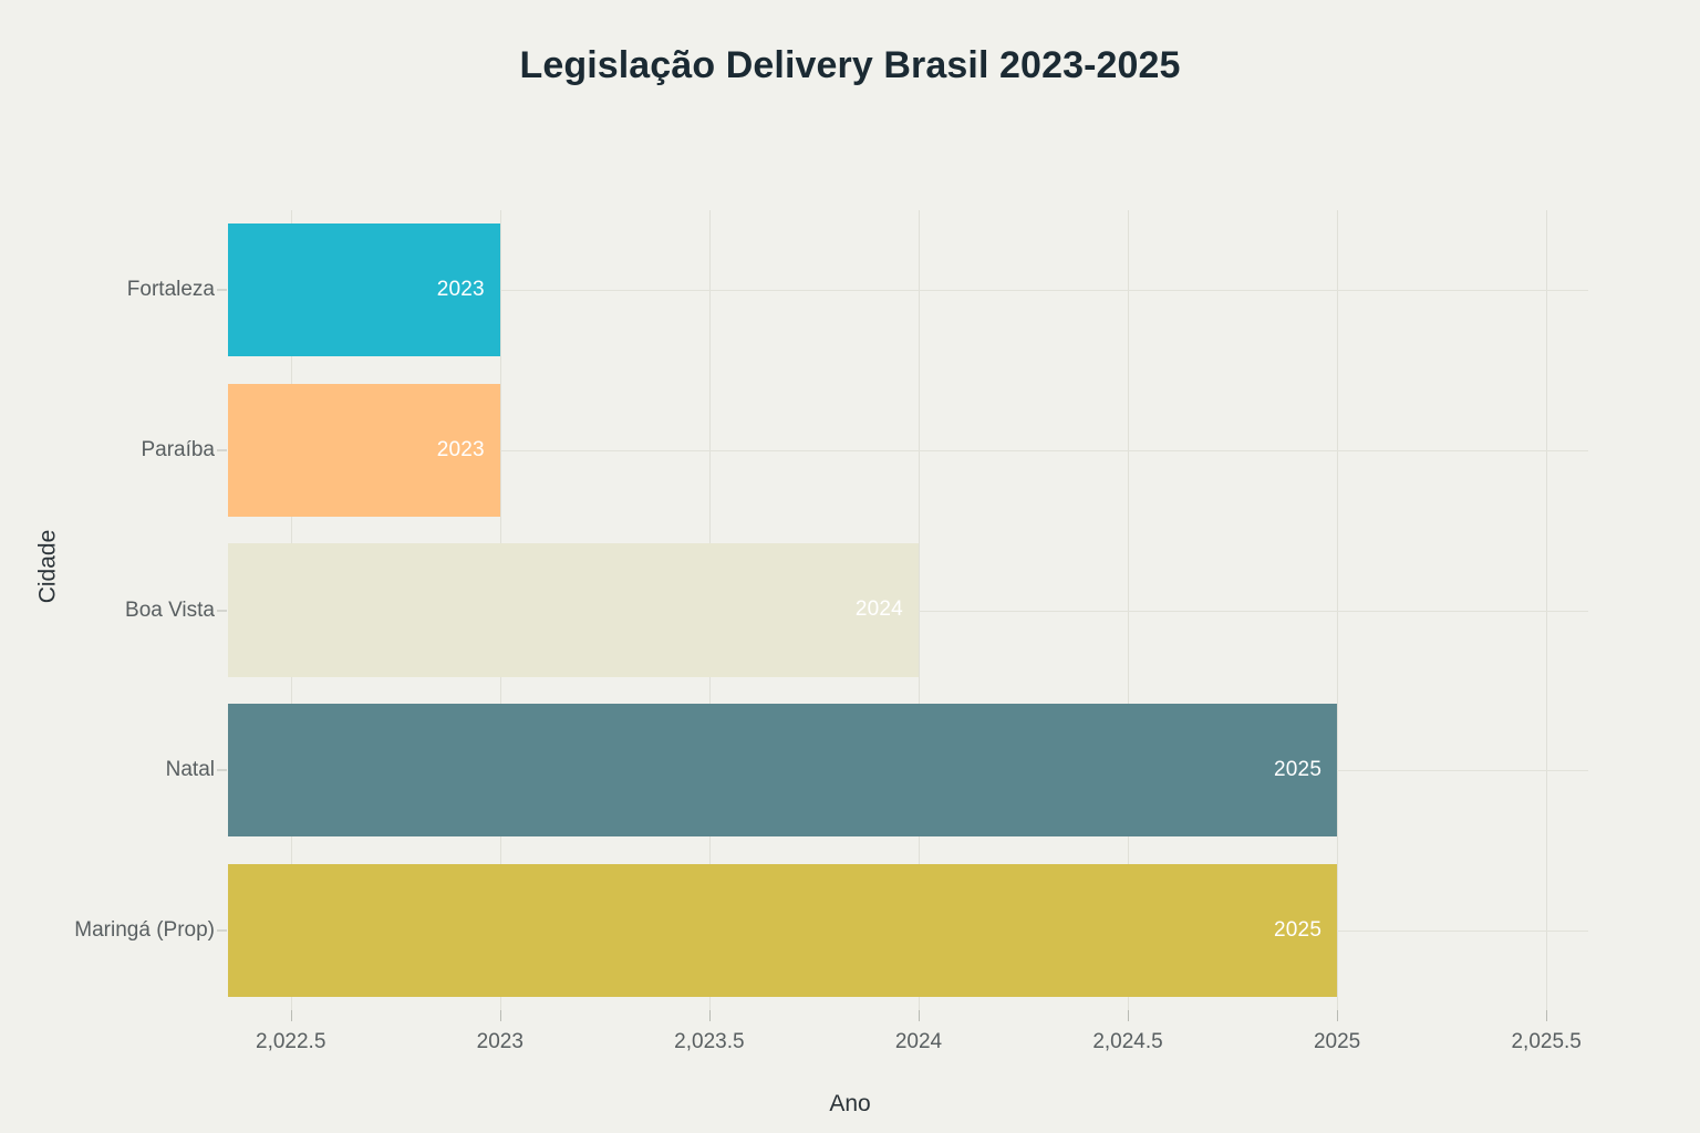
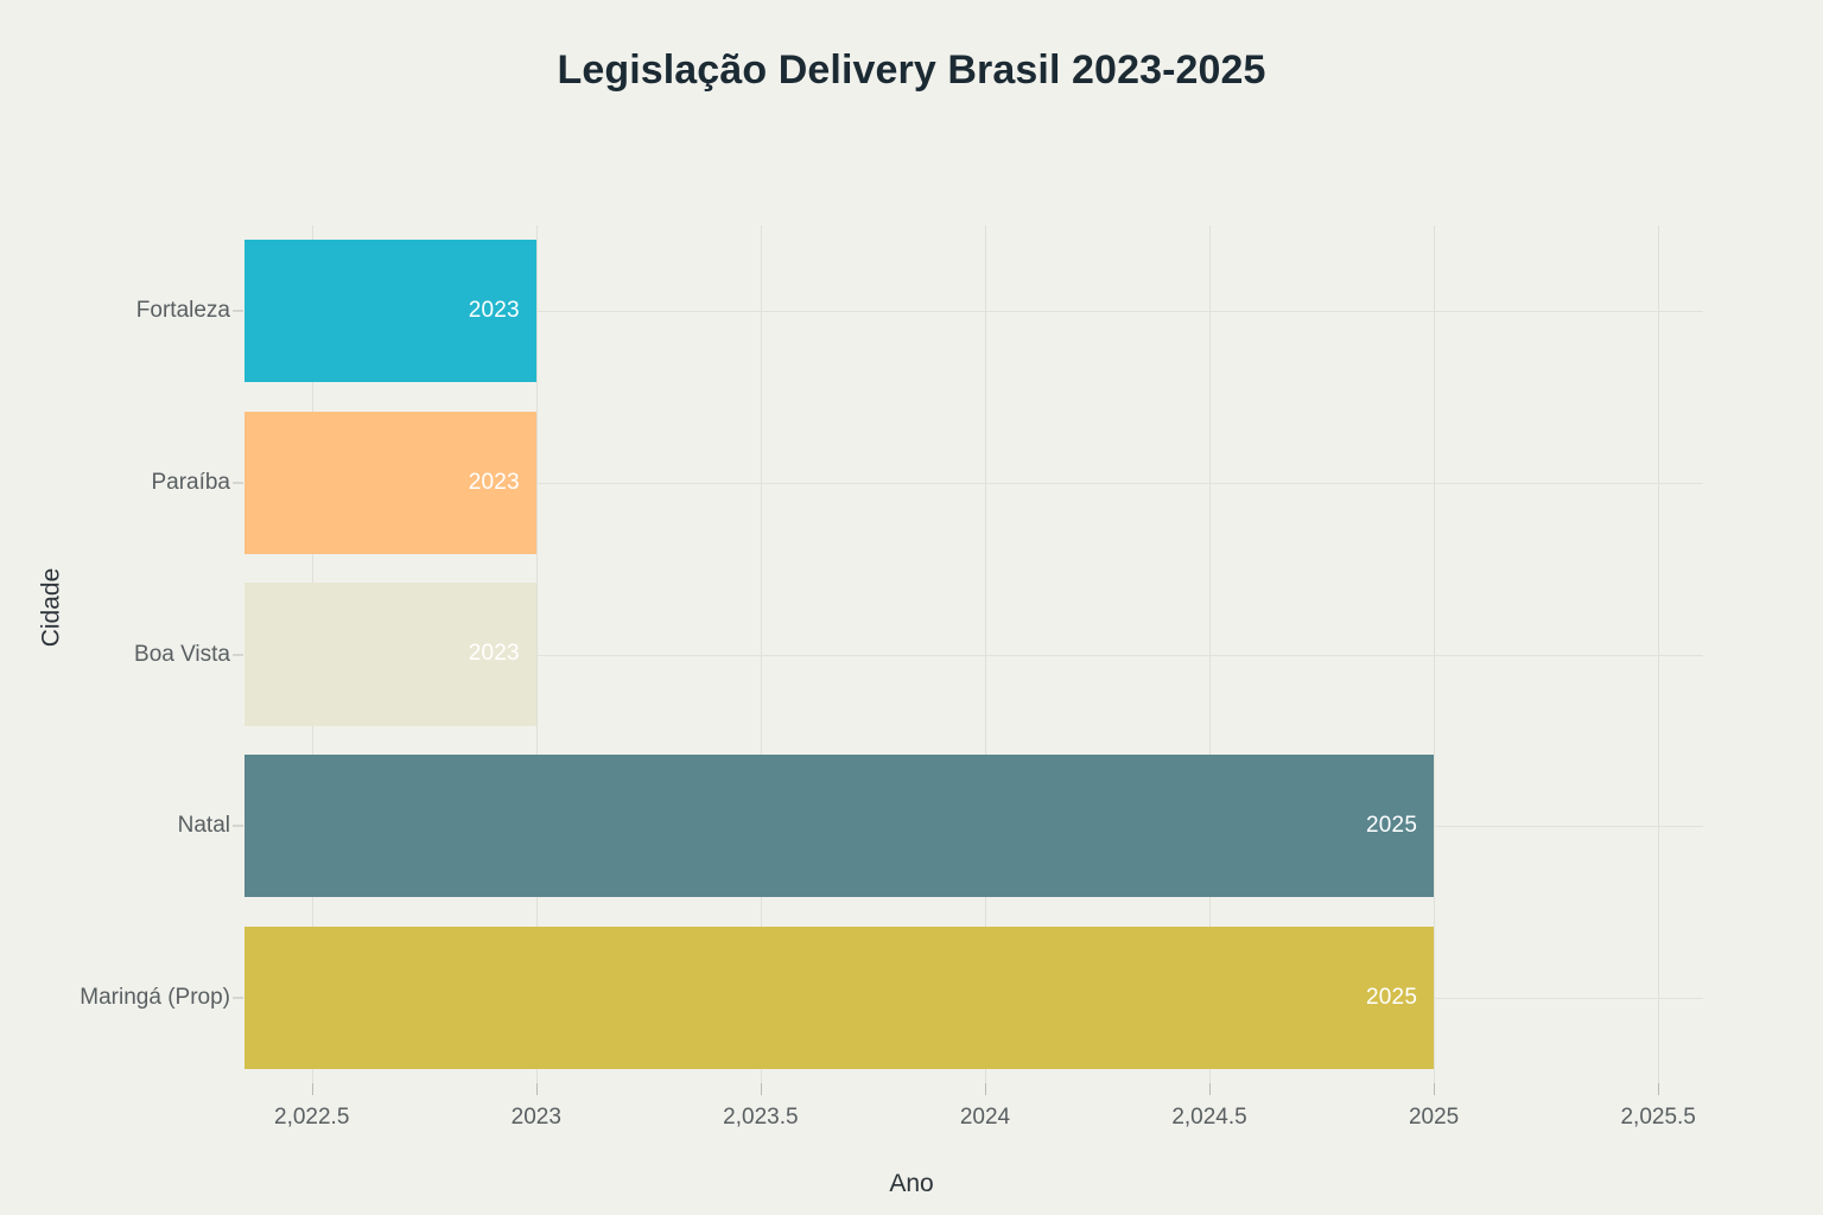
Boa Vista: 2024 -> 2023
